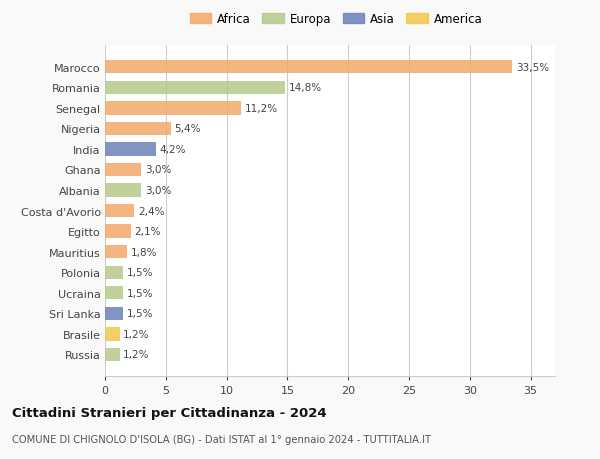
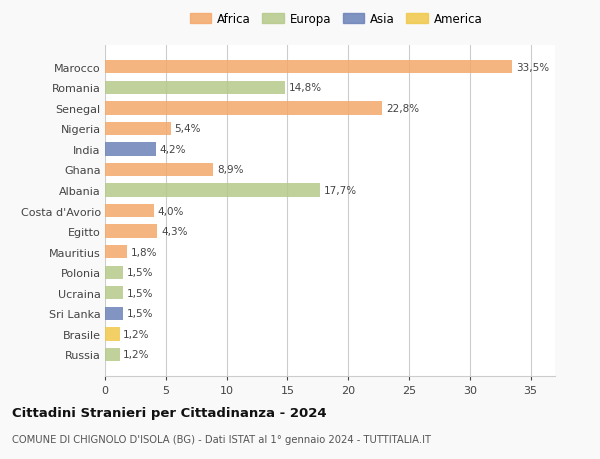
Senegal: 11,2% -> 22,8%
Ghana: 3,0% -> 8,9%
Albania: 3,0% -> 17,7%
Costa d'Avorio: 2,4% -> 4,0%
Egitto: 2,1% -> 4,3%
